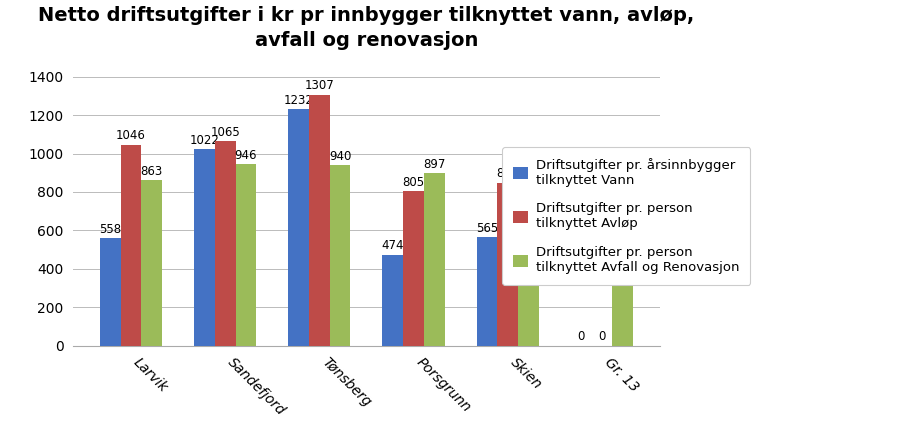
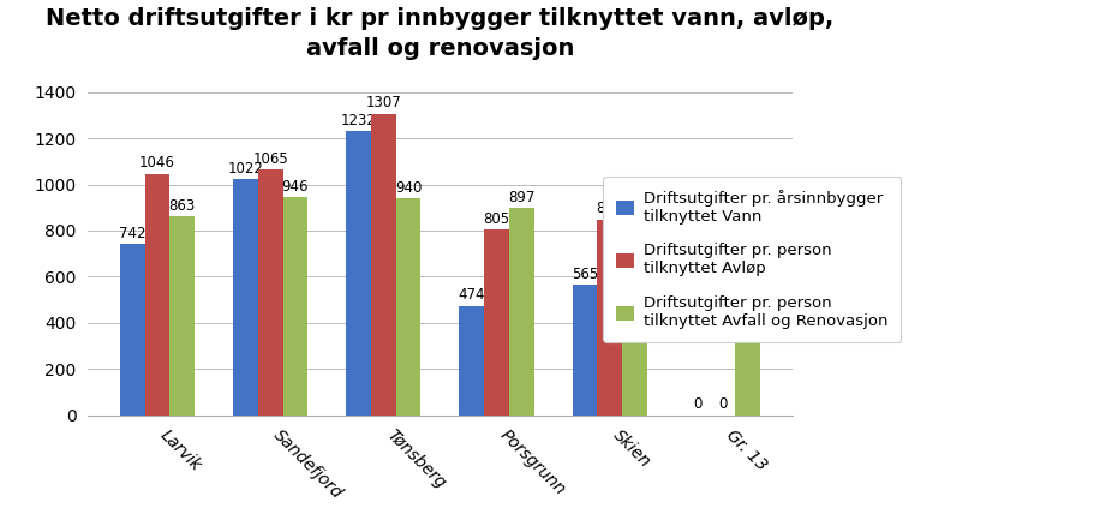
Driftsutgifter pr. årsinnbygger tilknyttet Vann/Larvik: 558 -> 742
